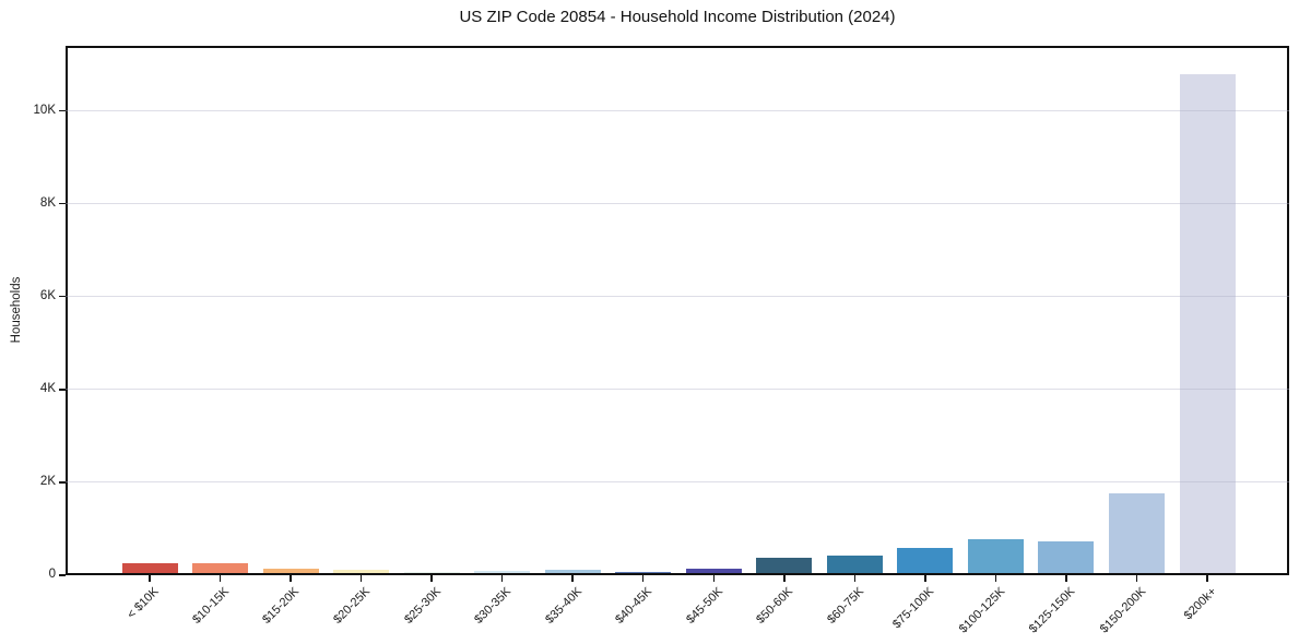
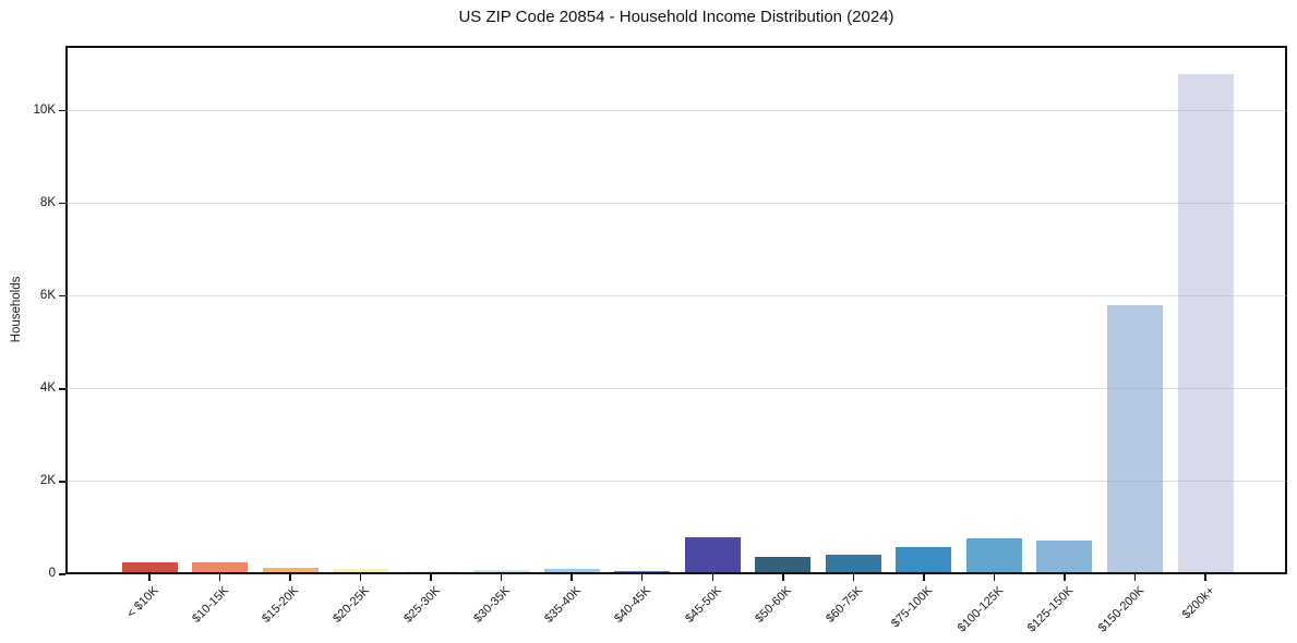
$45-50K: 0.2K -> 0.8K
$150-200K: 1.8K -> 5.8K
